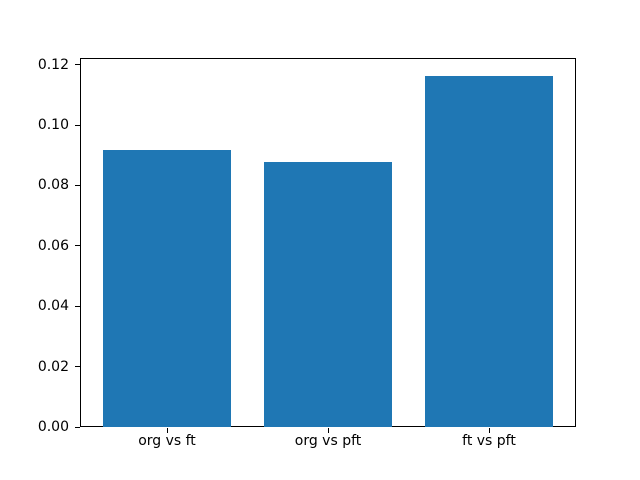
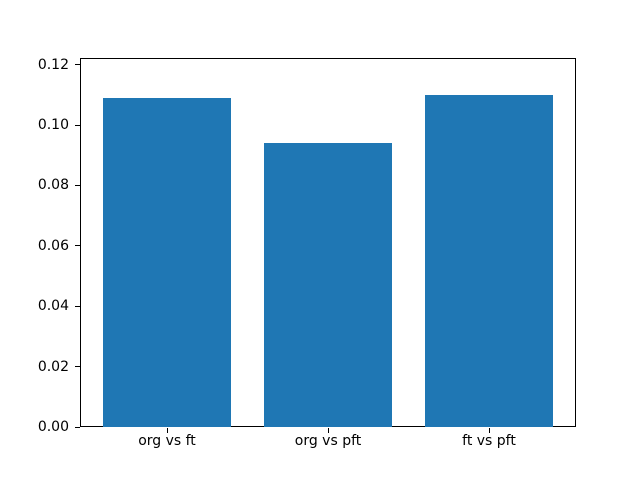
org vs ft: 0.092 -> 0.109
org vs pft: 0.088 -> 0.094
ft vs pft: 0.116 -> 0.110
